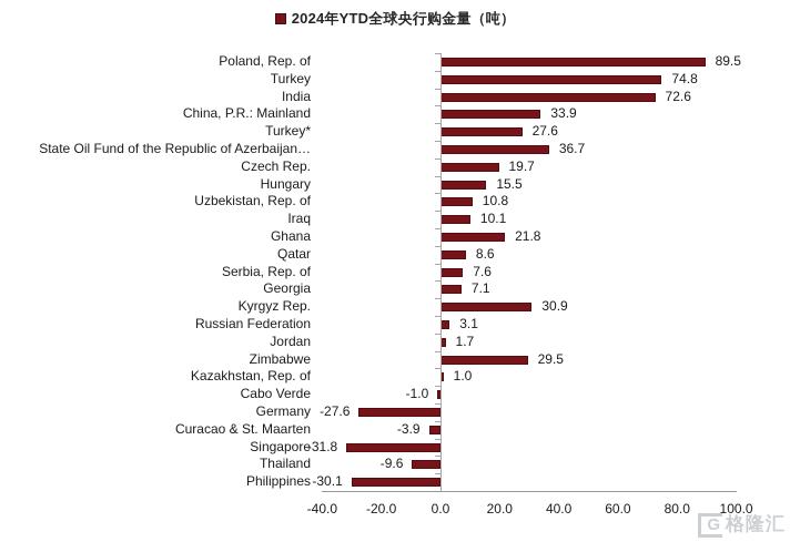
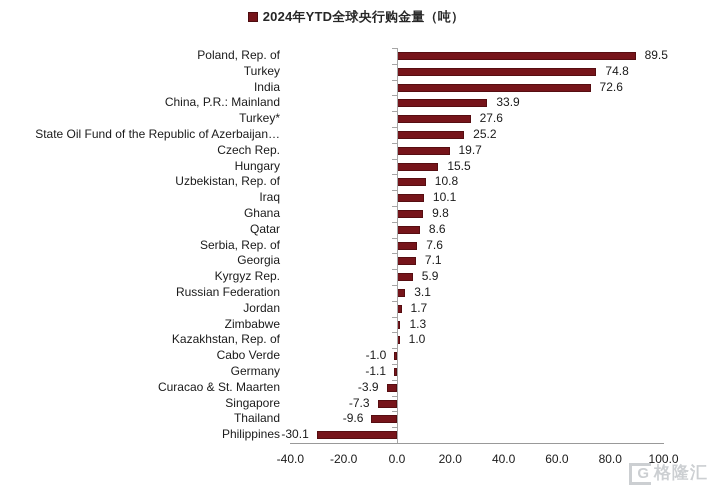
State Oil Fund of the Republic of Azerbaijan…: 36.7 -> 25.2
Ghana: 21.8 -> 9.8
Kyrgyz Rep.: 30.9 -> 5.9
Zimbabwe: 29.5 -> 1.3
Germany: -27.6 -> -1.1
Singapore: -31.8 -> -7.3
